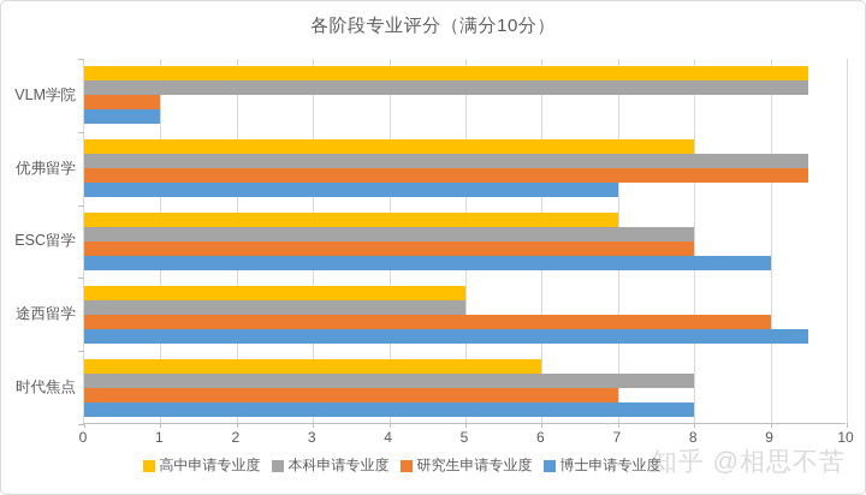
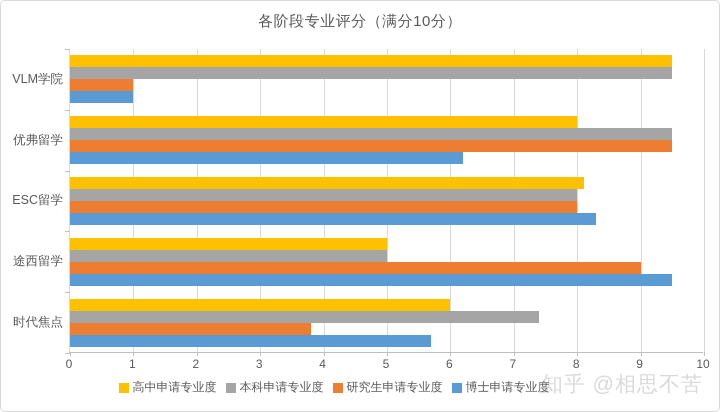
博士申请专业度/优弗留学: 7.0 -> 6.2
高中申请专业度/ESC留学: 7.0 -> 8.1
博士申请专业度/ESC留学: 9.0 -> 8.3
本科申请专业度/时代焦点: 8.0 -> 7.4
研究生申请专业度/时代焦点: 7.0 -> 3.8
博士申请专业度/时代焦点: 8.0 -> 5.7
